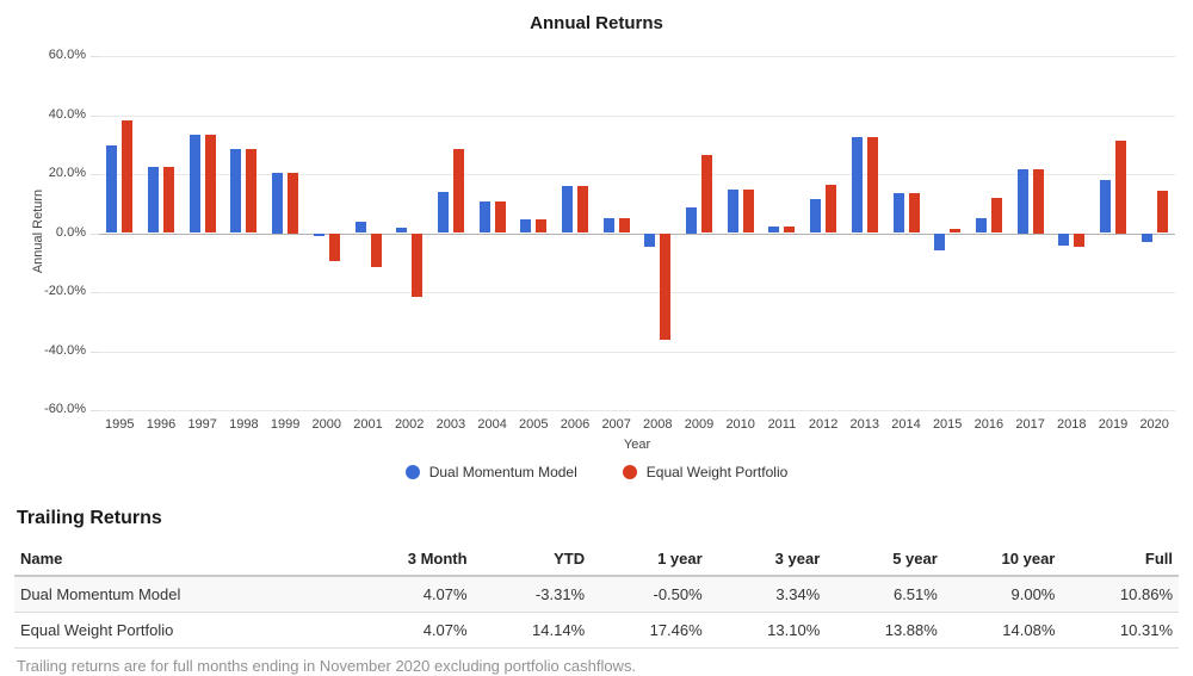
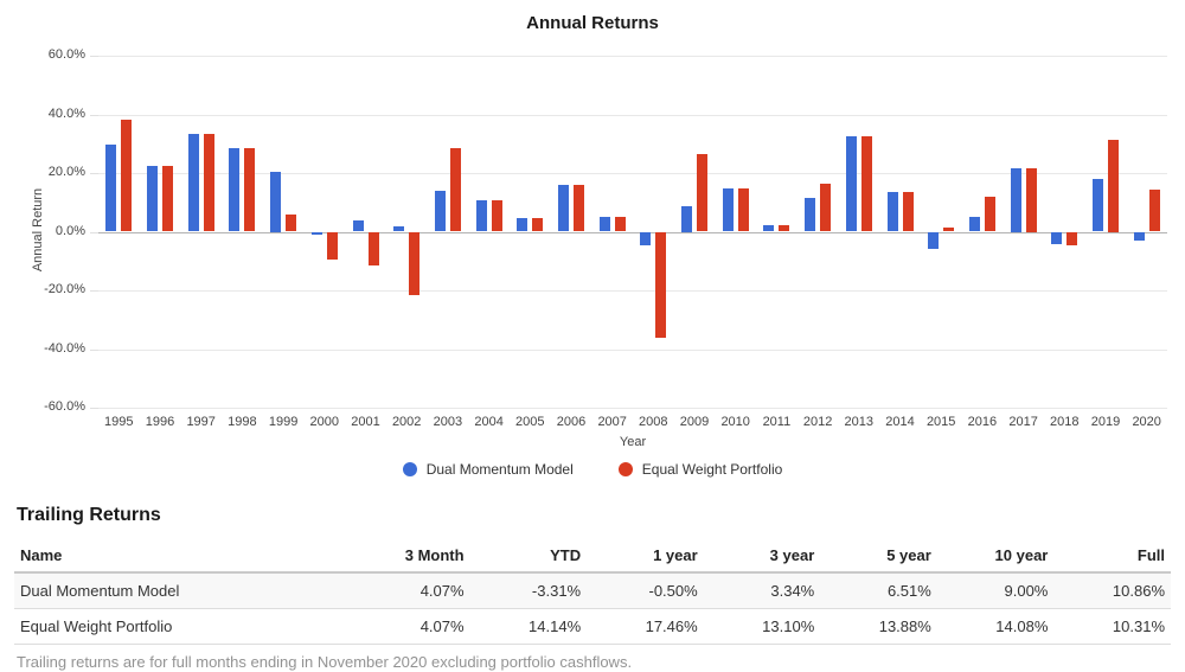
Equal Weight Portfolio/1999: 20% -> 6%
